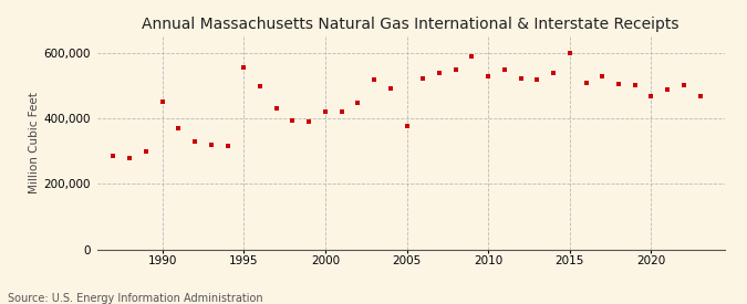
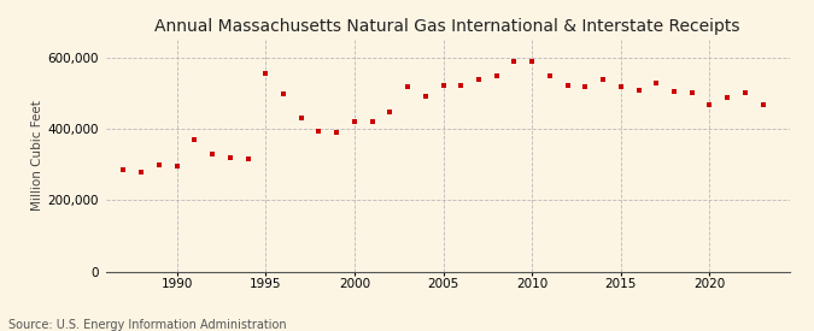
1990: 450,000 -> 295,000
2005: 375,000 -> 523,000
2010: 530,000 -> 590,000
2015: 600,000 -> 520,000
